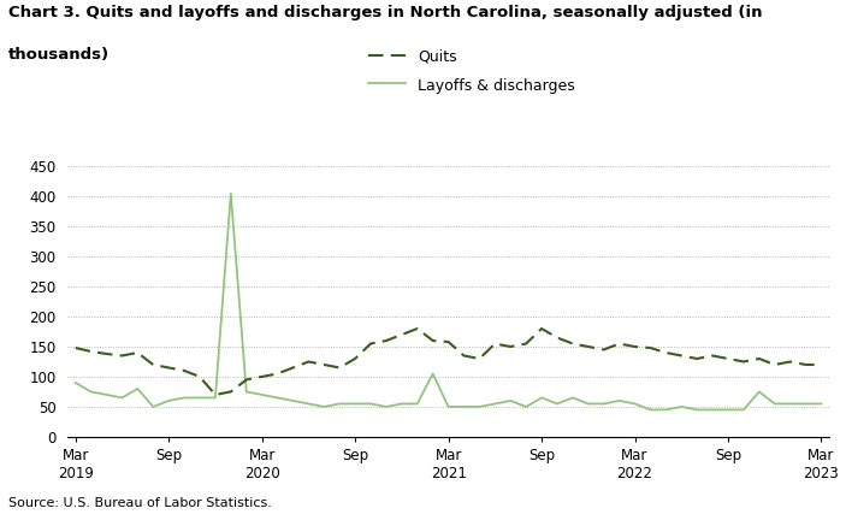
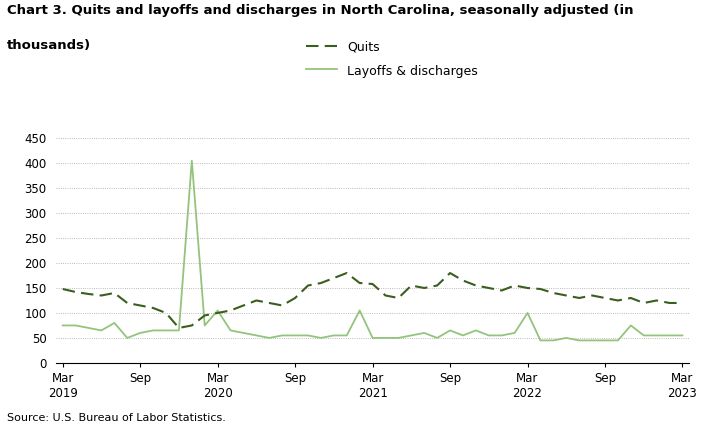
Layoffs & discharges/Mar 2019: 90 -> 75
Layoffs & discharges/Mar 2020: 70 -> 105
Layoffs & discharges/Mar 2022: 55 -> 100
